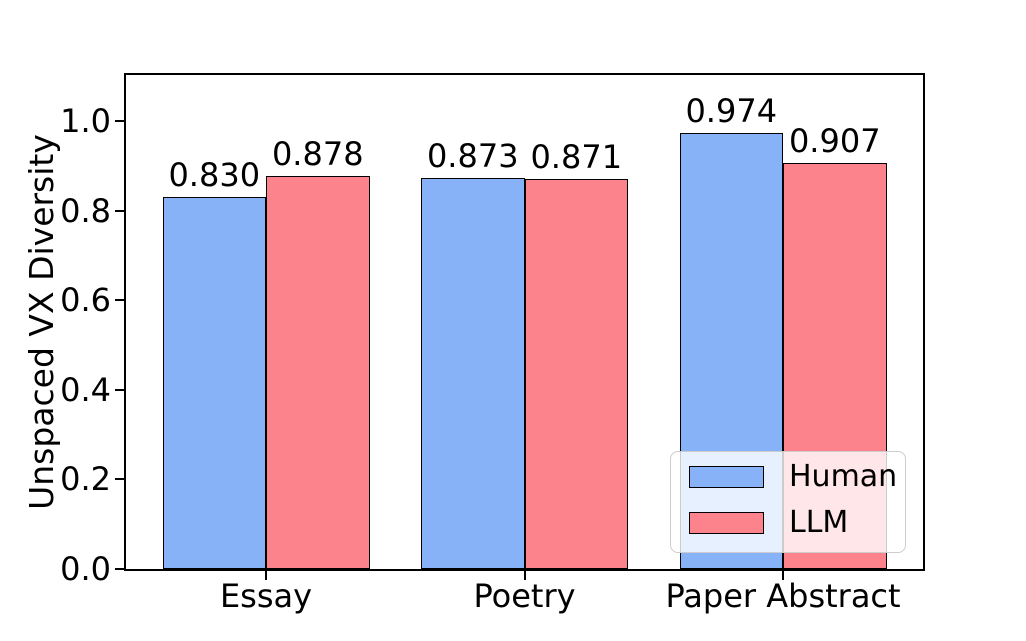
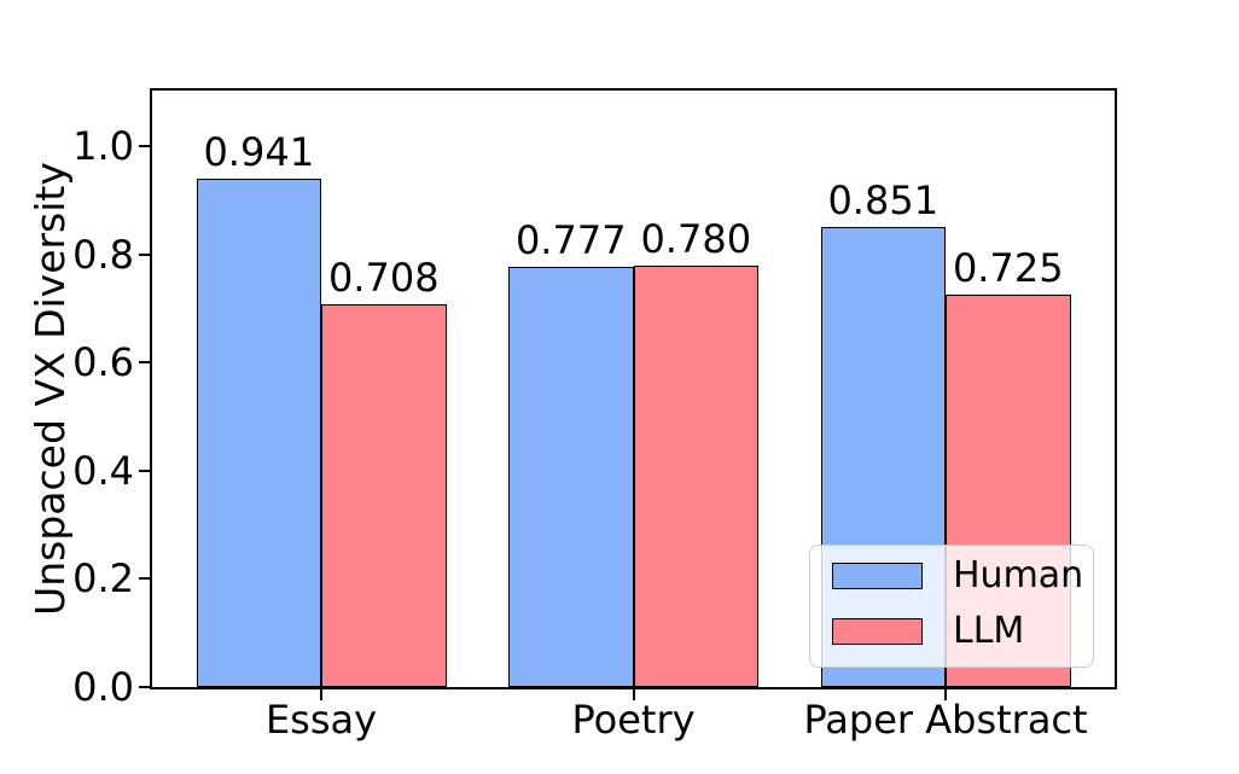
Human/Essay: 0.830 -> 0.941
LLM/Essay: 0.878 -> 0.708
Human/Poetry: 0.873 -> 0.777
LLM/Poetry: 0.871 -> 0.780
Human/Paper Abstract: 0.974 -> 0.851
LLM/Paper Abstract: 0.907 -> 0.725
